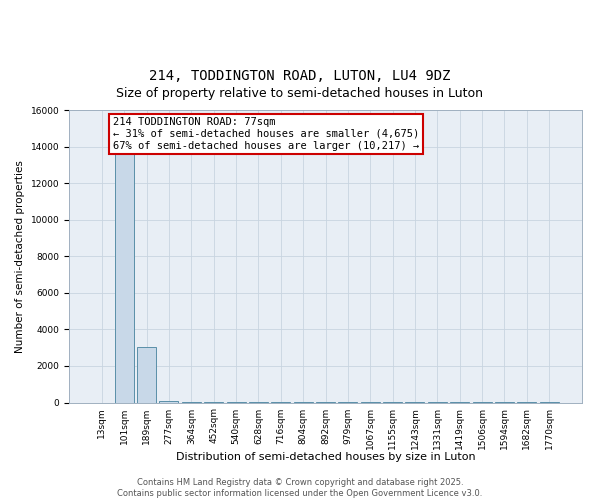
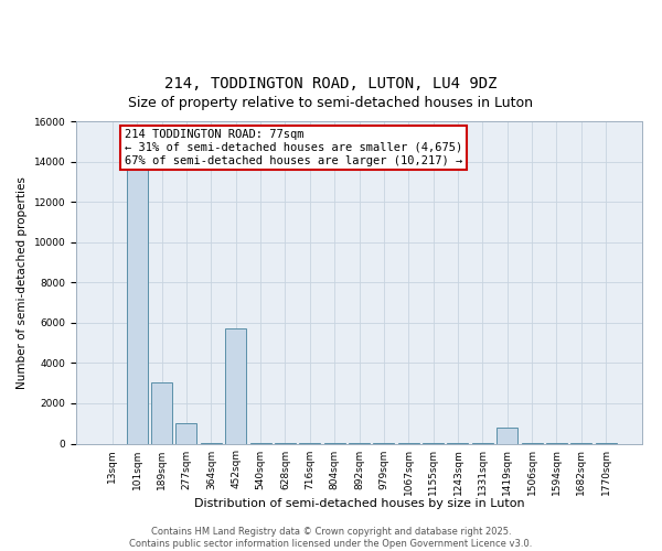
277sqm: 100 -> 1000
452sqm: 0 -> 5700
1419sqm: 0 -> 800
